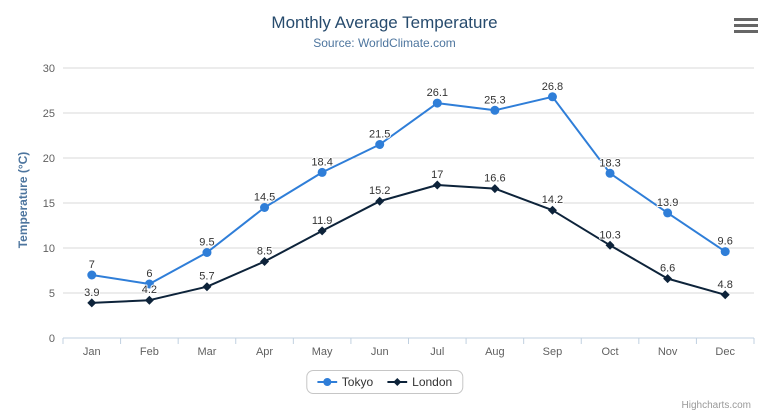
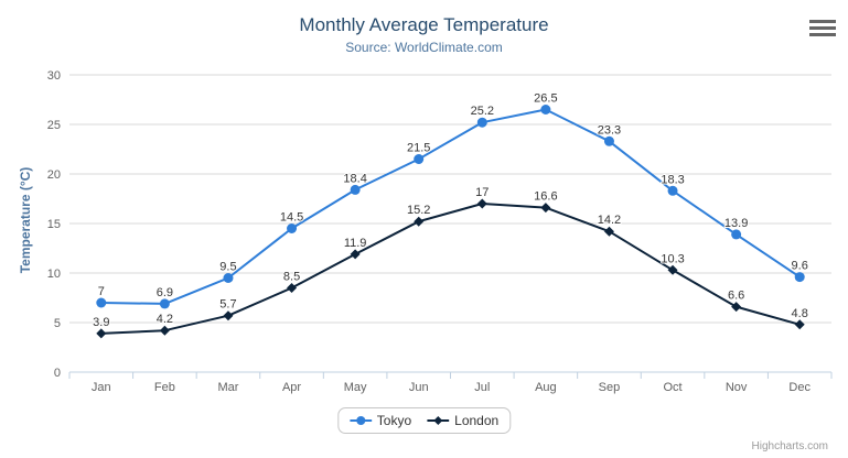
Tokyo/Feb: 6 -> 6.9
Tokyo/Jul: 26.1 -> 25.2
Tokyo/Aug: 25.3 -> 26.5
Tokyo/Sep: 26.8 -> 23.3
